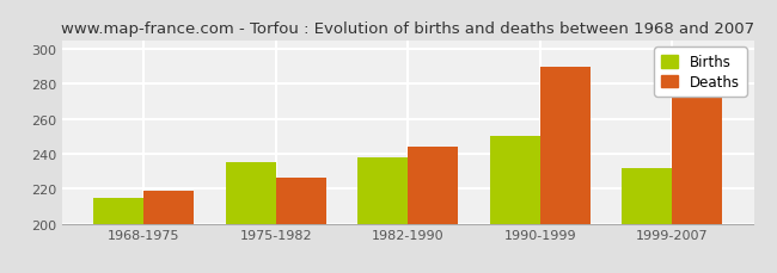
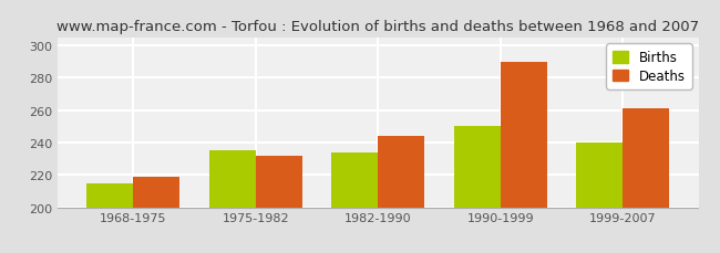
Deaths/1975-1982: 226 -> 232
Births/1982-1990: 238 -> 234
Births/1999-2007: 232 -> 240
Deaths/1999-2007: 272 -> 261
